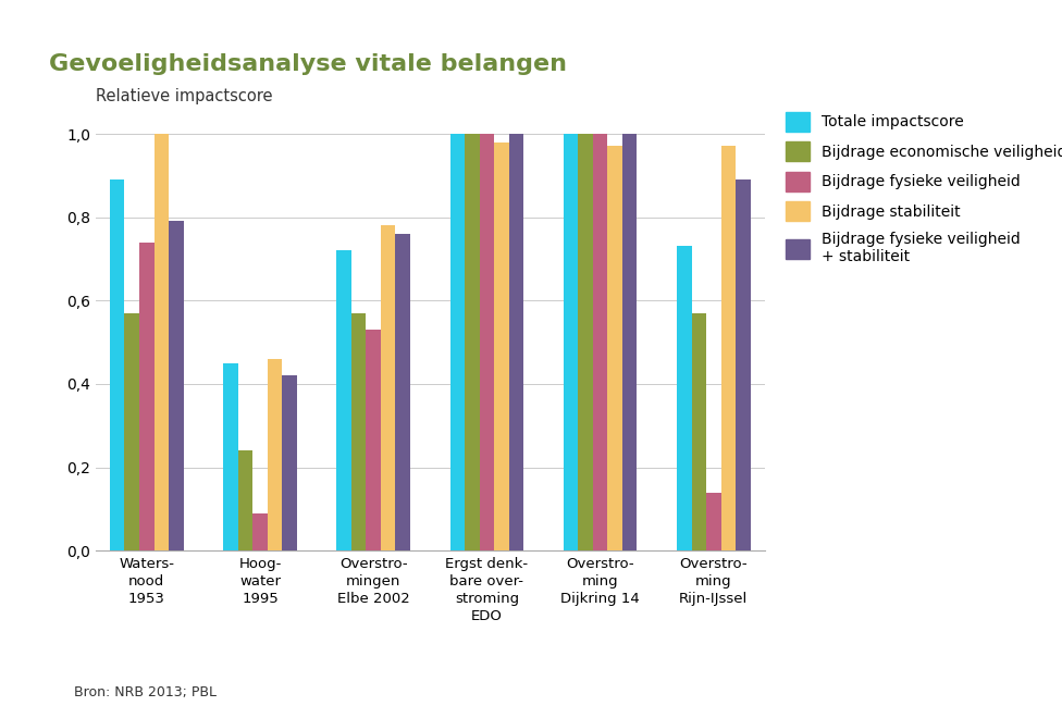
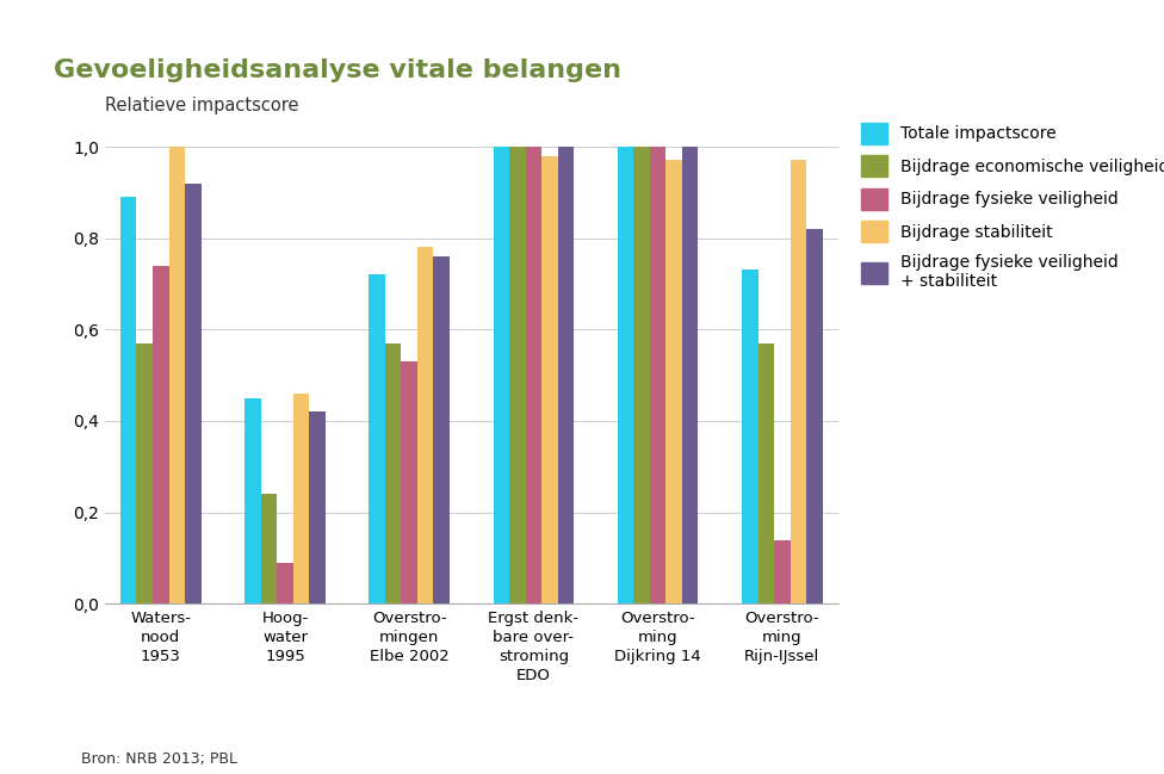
Bijdrage fysieke veiligheid + stabiliteit/Waters- nood 1953: 0,79 -> 0,92
Bijdrage fysieke veiligheid + stabiliteit/Overstro- ming Rijn-IJssel: 0,89 -> 0,82
